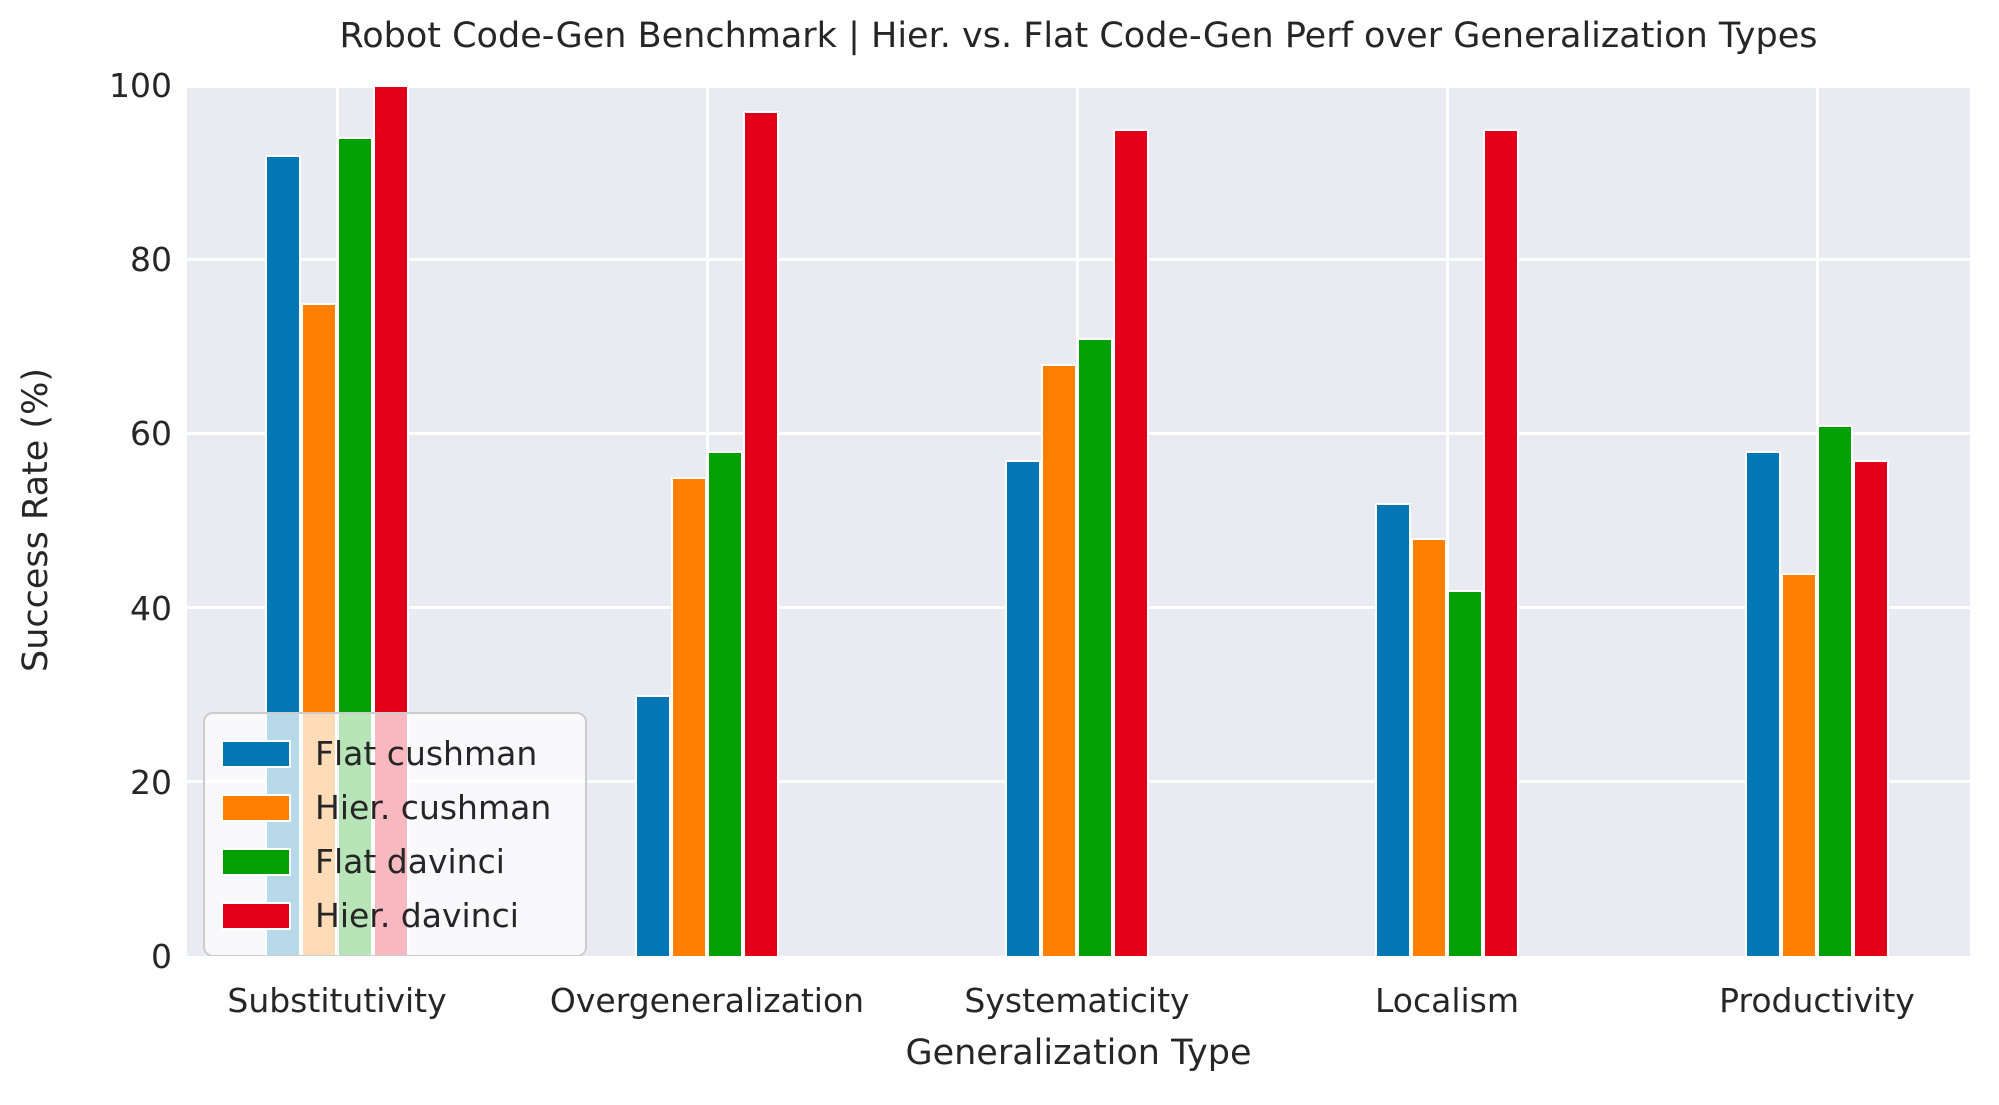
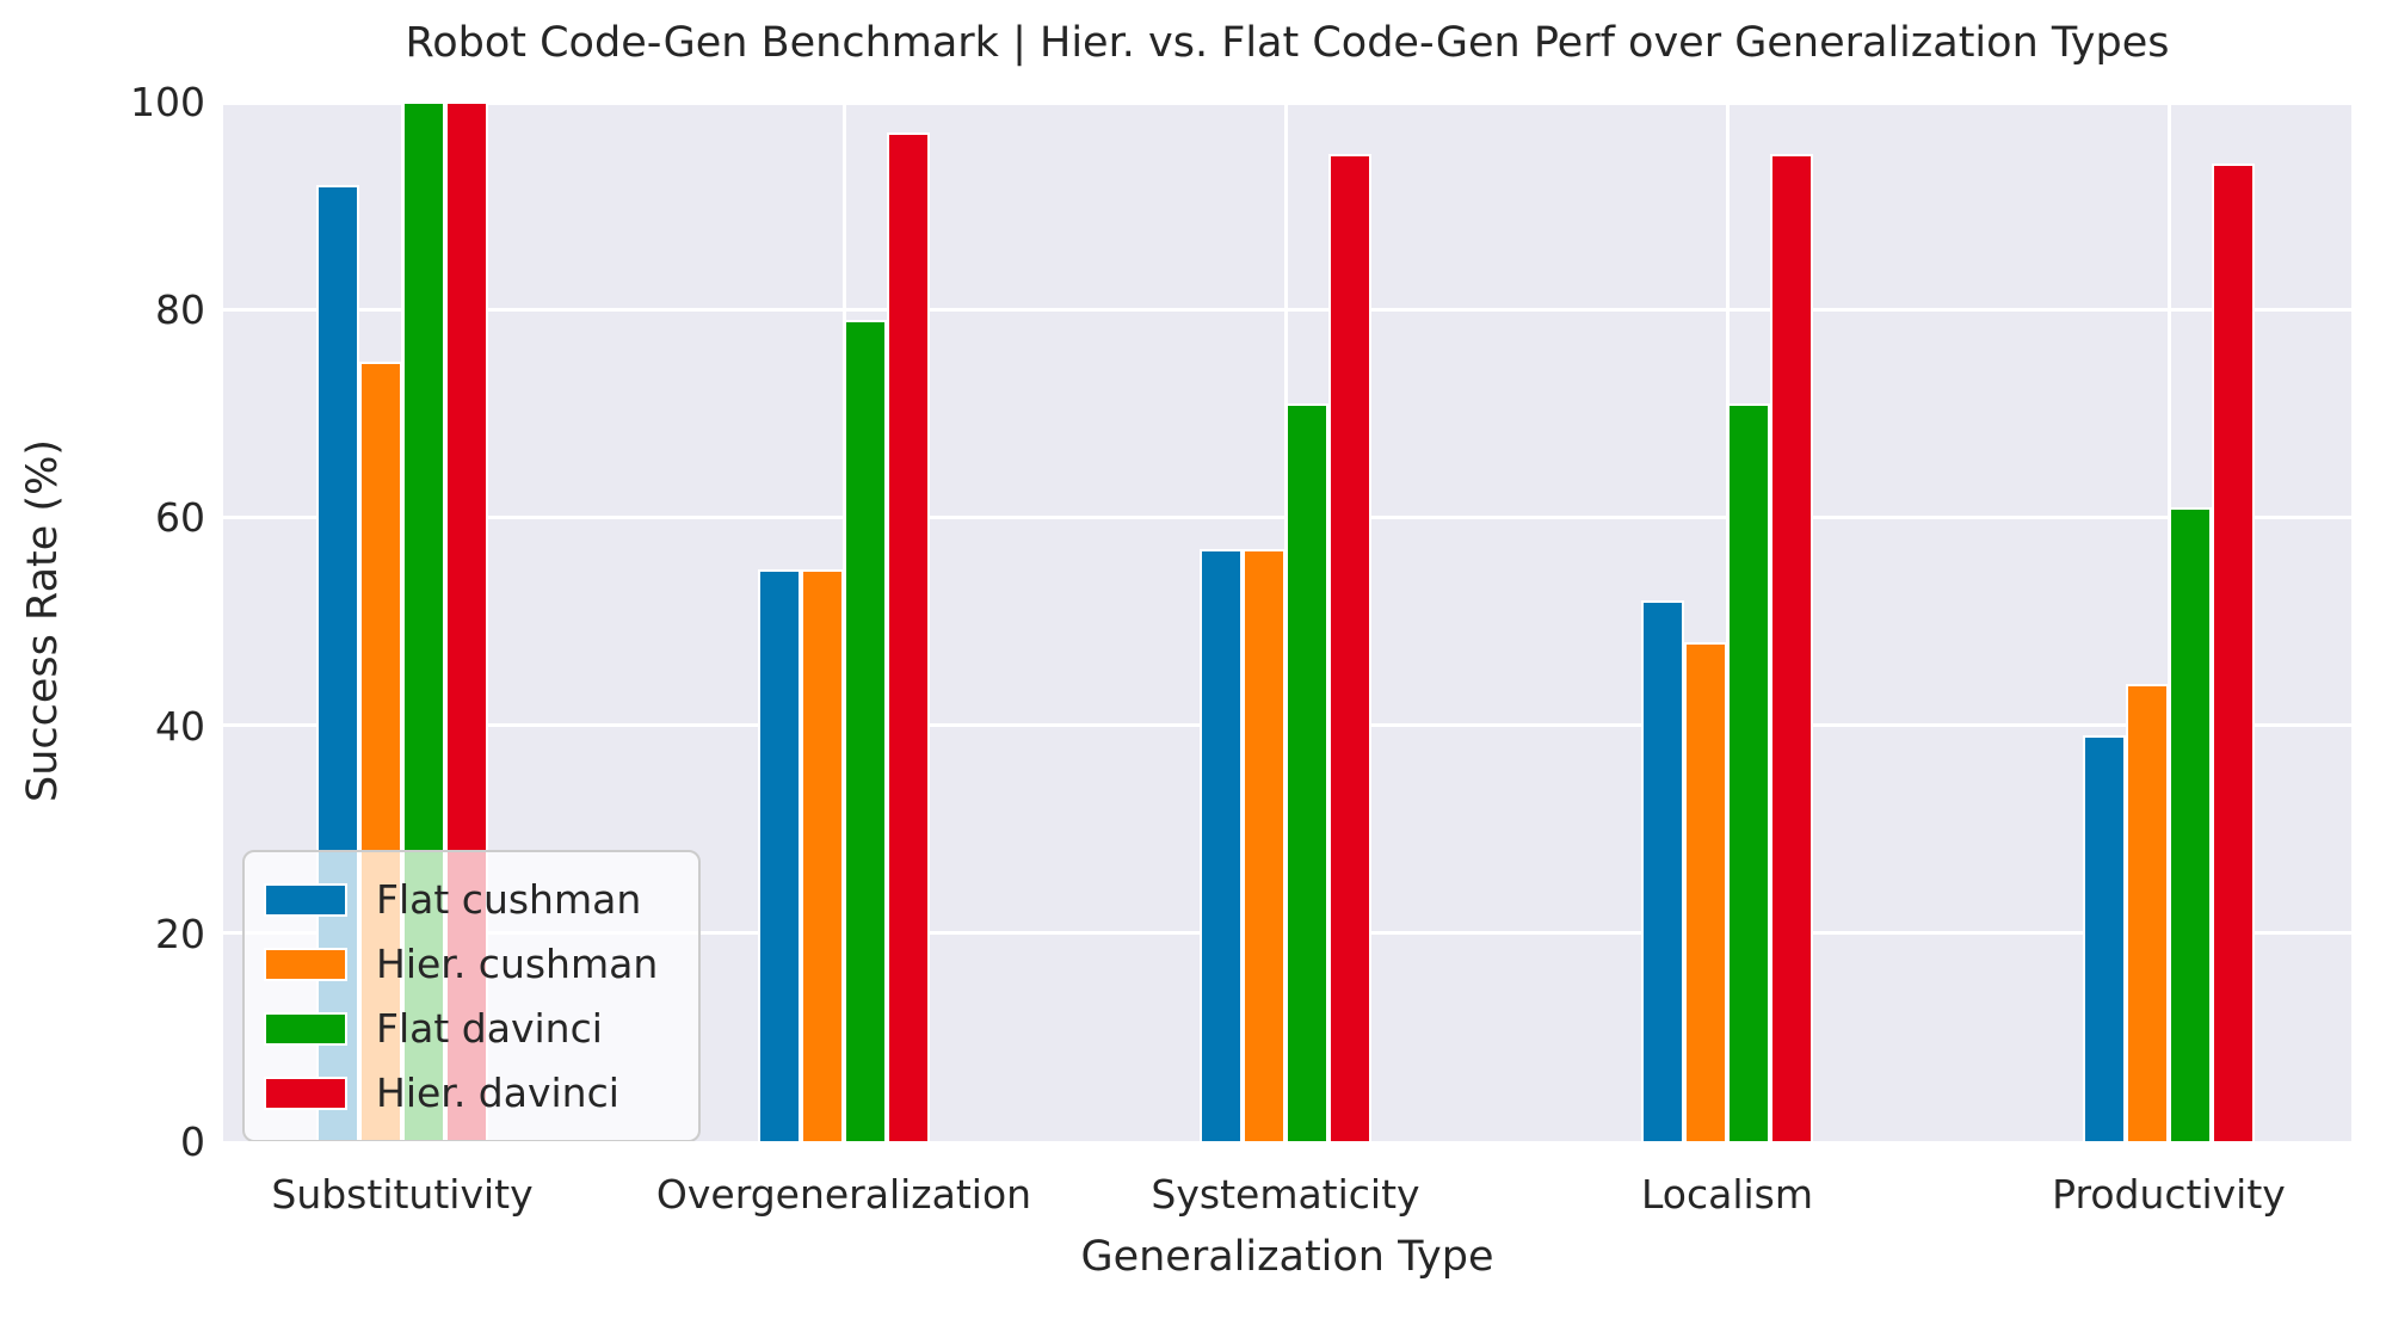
Flat davinci/Substitutivity: 94 -> 100
Flat cushman/Overgeneralization: 30 -> 55
Flat davinci/Overgeneralization: 58 -> 79
Hier. cushman/Systematicity: 68 -> 57
Flat davinci/Localism: 42 -> 71
Flat cushman/Productivity: 58 -> 39
Hier. davinci/Productivity: 57 -> 94
